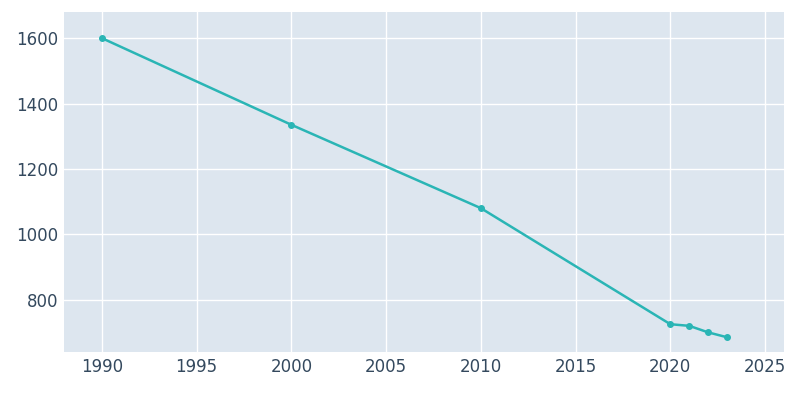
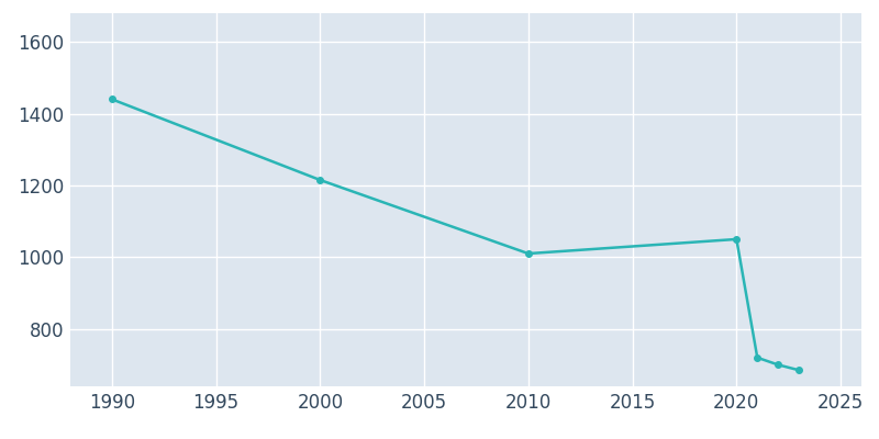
1990: 1600 -> 1440
2000: 1335 -> 1215
2010: 1080 -> 1010
2020: 725 -> 1050
